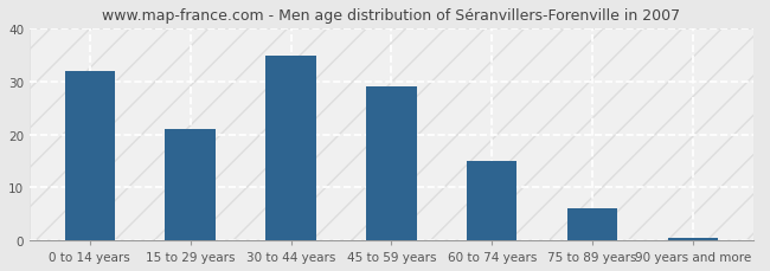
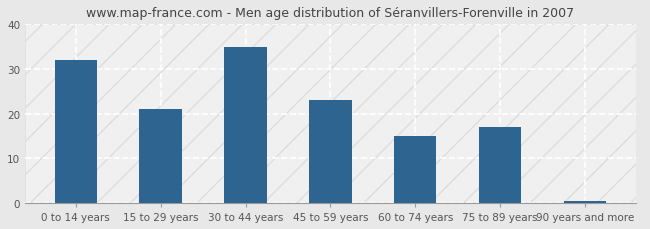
45 to 59 years: 29.0 -> 23.0
75 to 89 years: 6.0 -> 17.0
